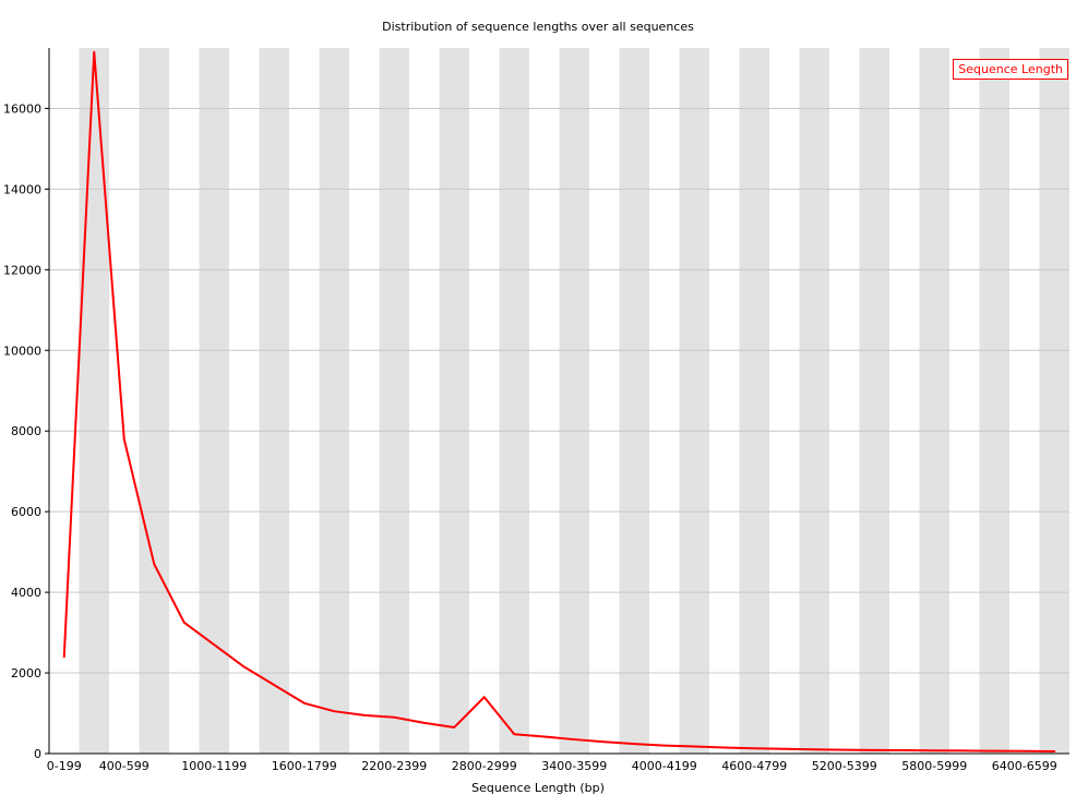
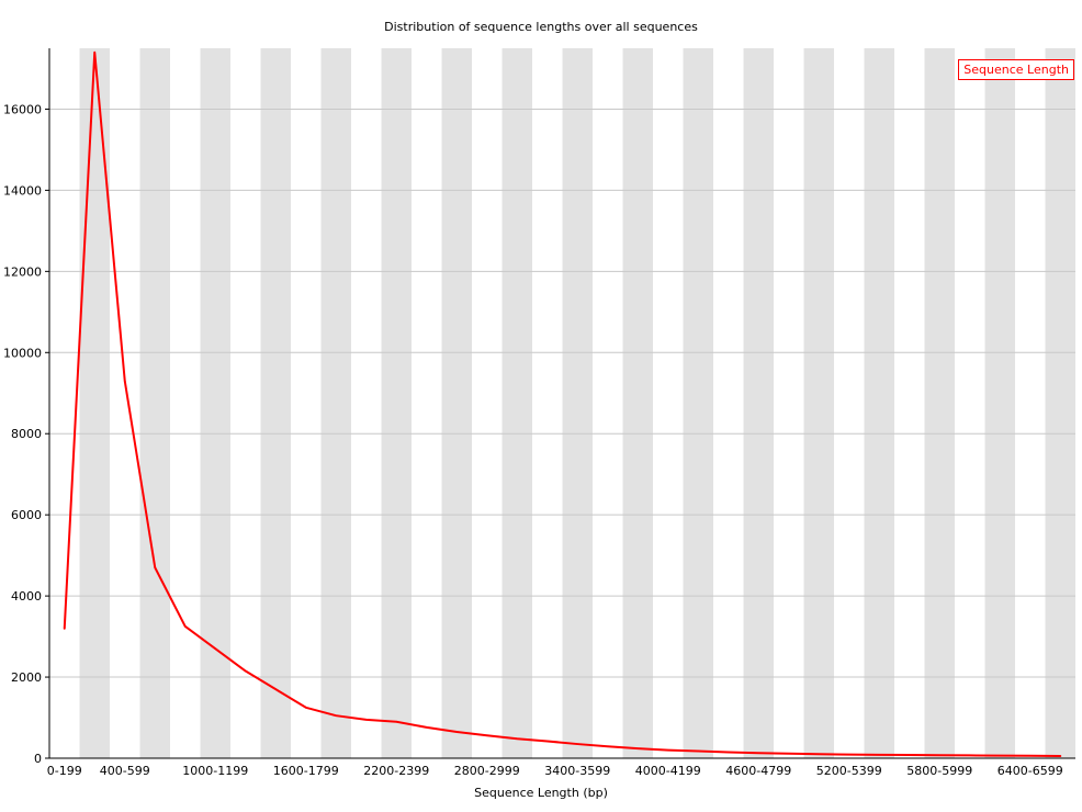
0-199: 2400 -> 3200
400-599: 7800 -> 9300
2800-2999: 1400 -> 600
